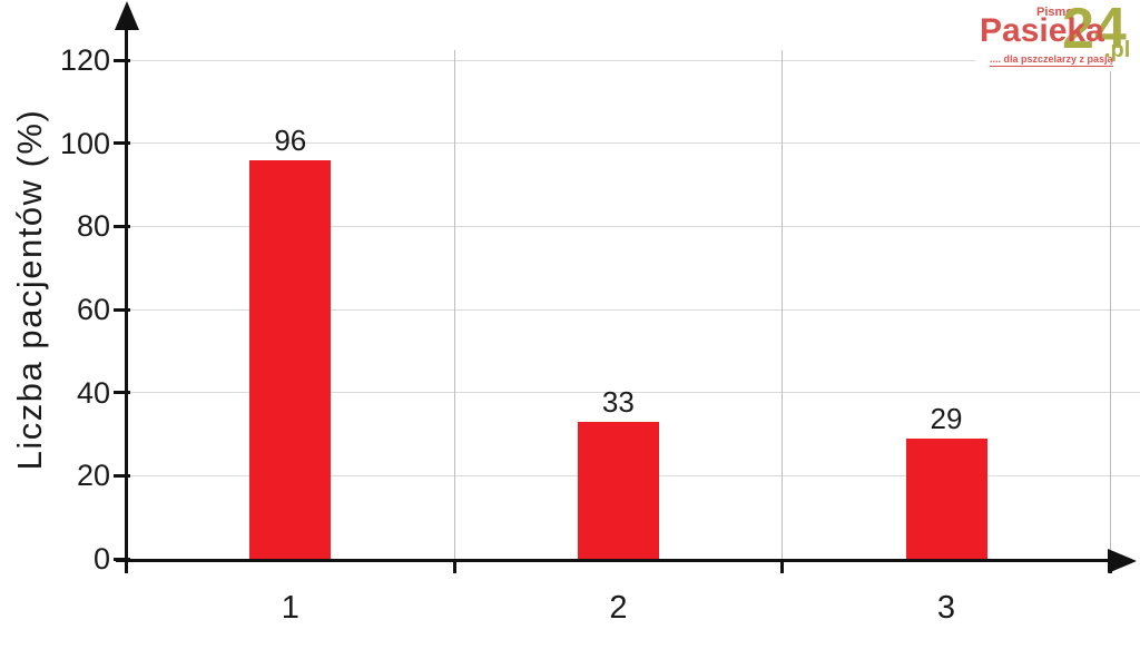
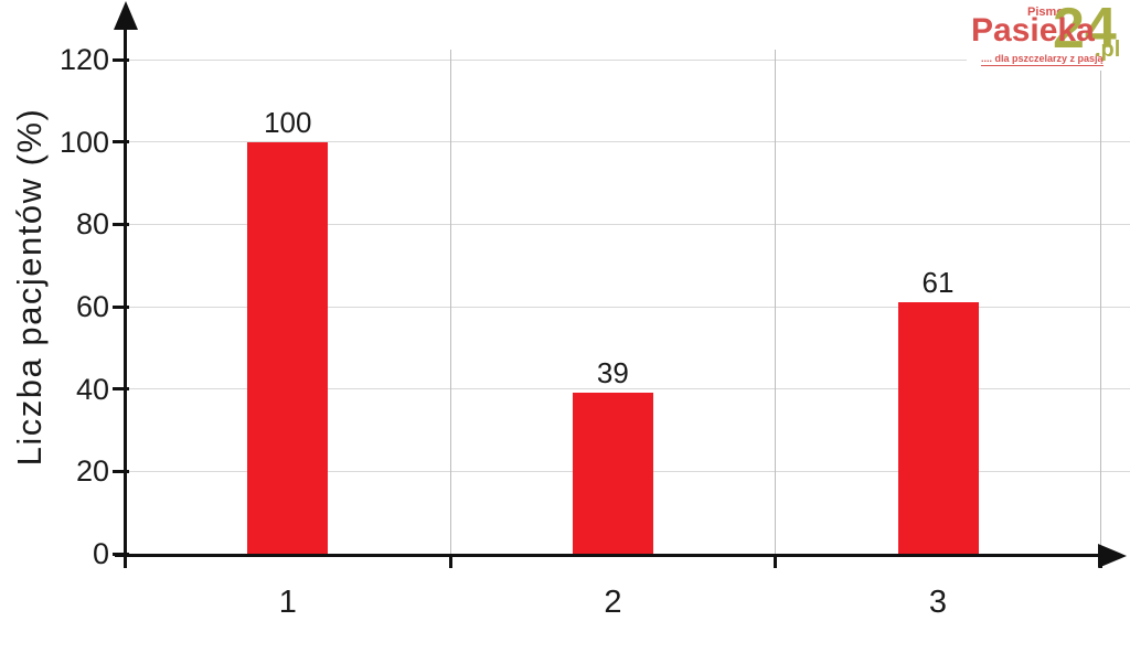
1: 96 -> 100
2: 33 -> 39
3: 29 -> 61
